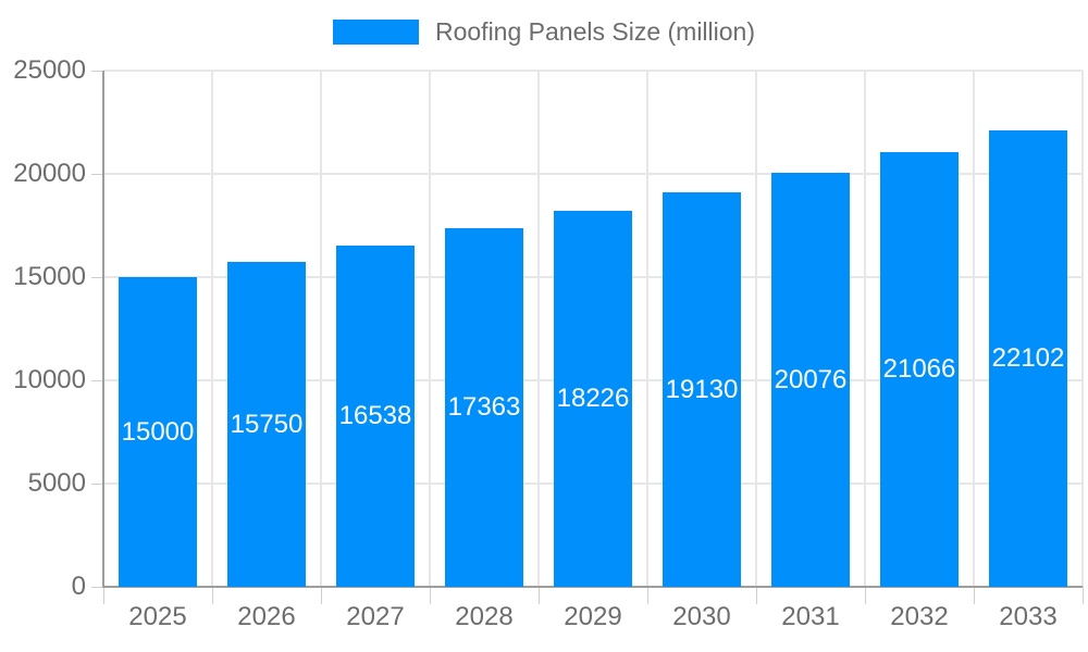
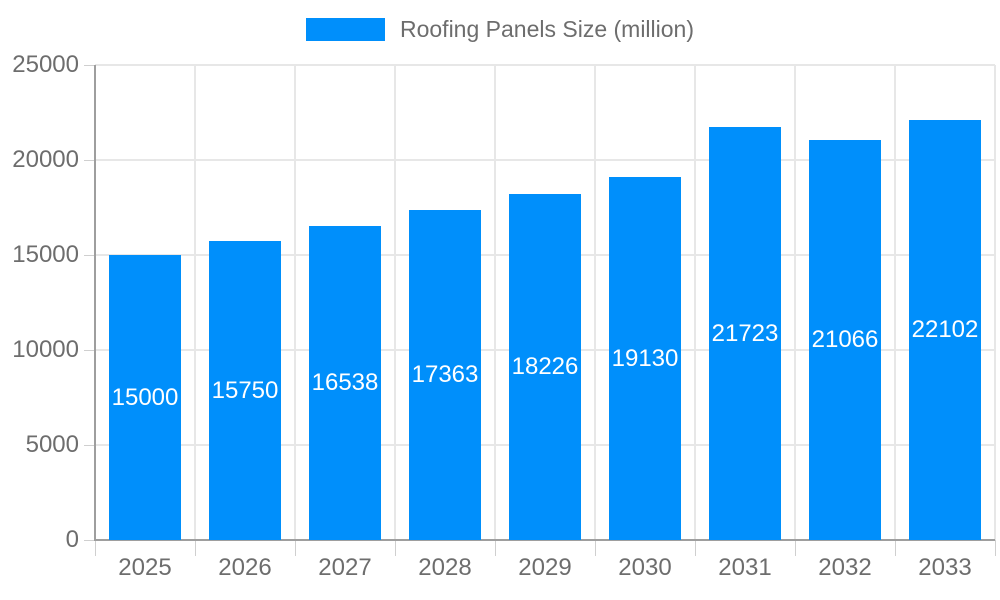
2031: 20076 -> 21723
